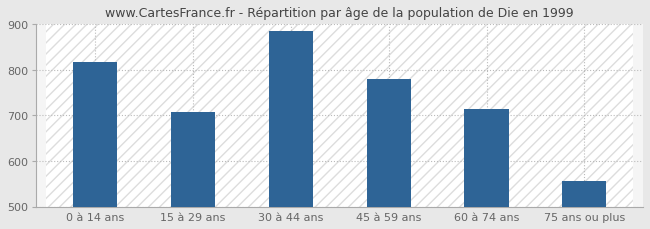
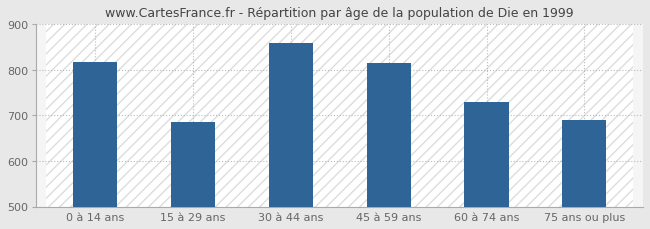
15 à 29 ans: 707 -> 685
30 à 44 ans: 886 -> 860
45 à 59 ans: 780 -> 815
60 à 74 ans: 715 -> 730
75 ans ou plus: 557 -> 690
